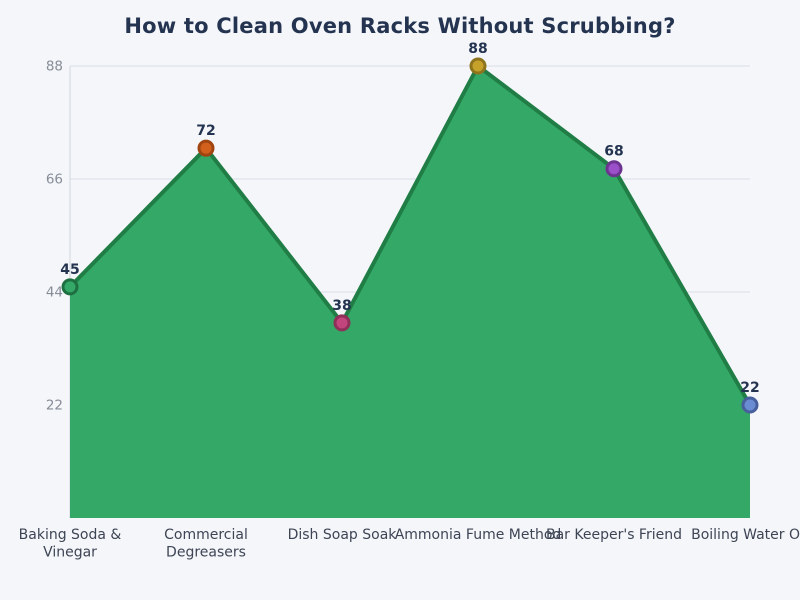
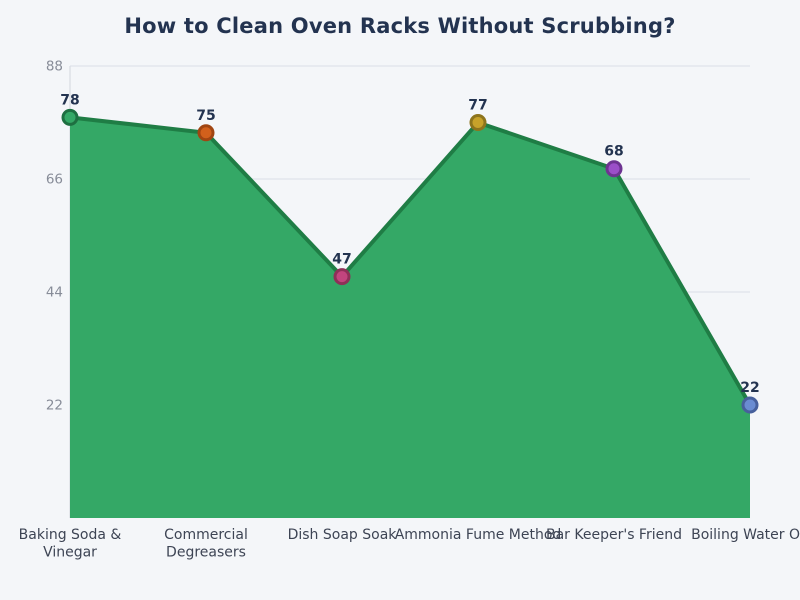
Baking Soda & Vinegar: 45 -> 78
Commercial Degreasers: 72 -> 75
Dish Soap Soak: 38 -> 47
Ammonia Fume Method: 88 -> 77
